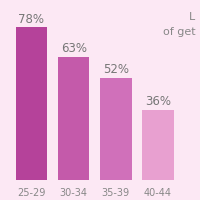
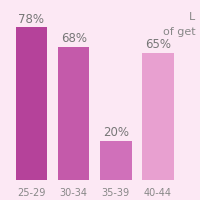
30-34: 63% -> 68%
35-39: 52% -> 20%
40-44: 36% -> 65%
